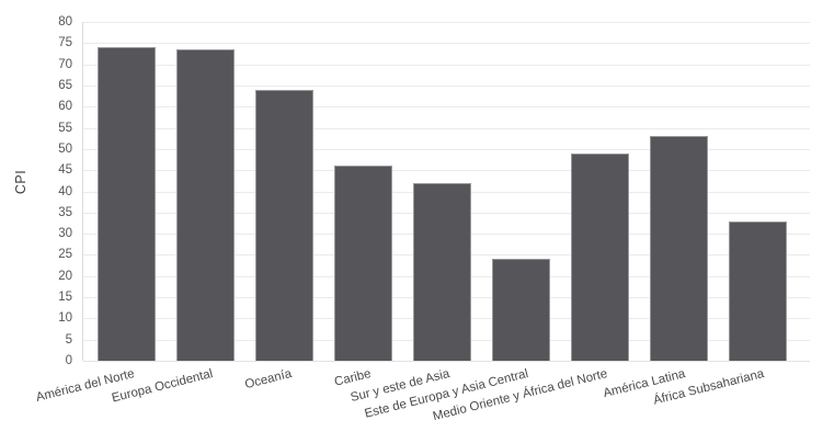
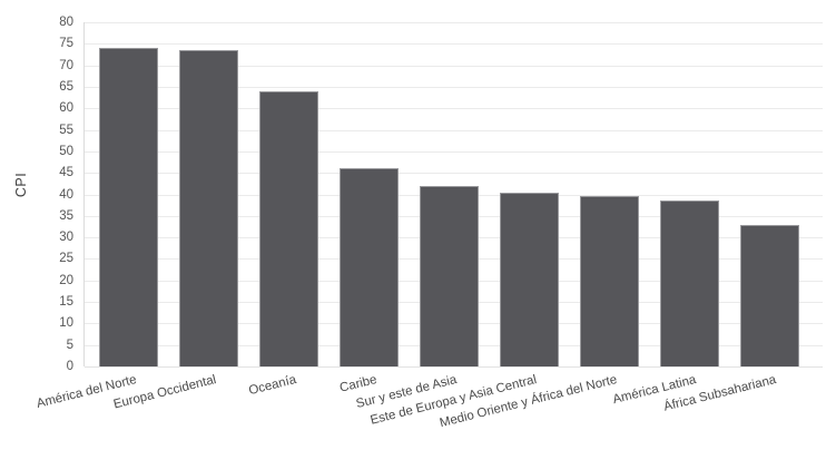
Este de Europa y Asia Central: 24 -> 40
Medio Oriente y África del Norte: 49 -> 40
América Latina: 53 -> 39
